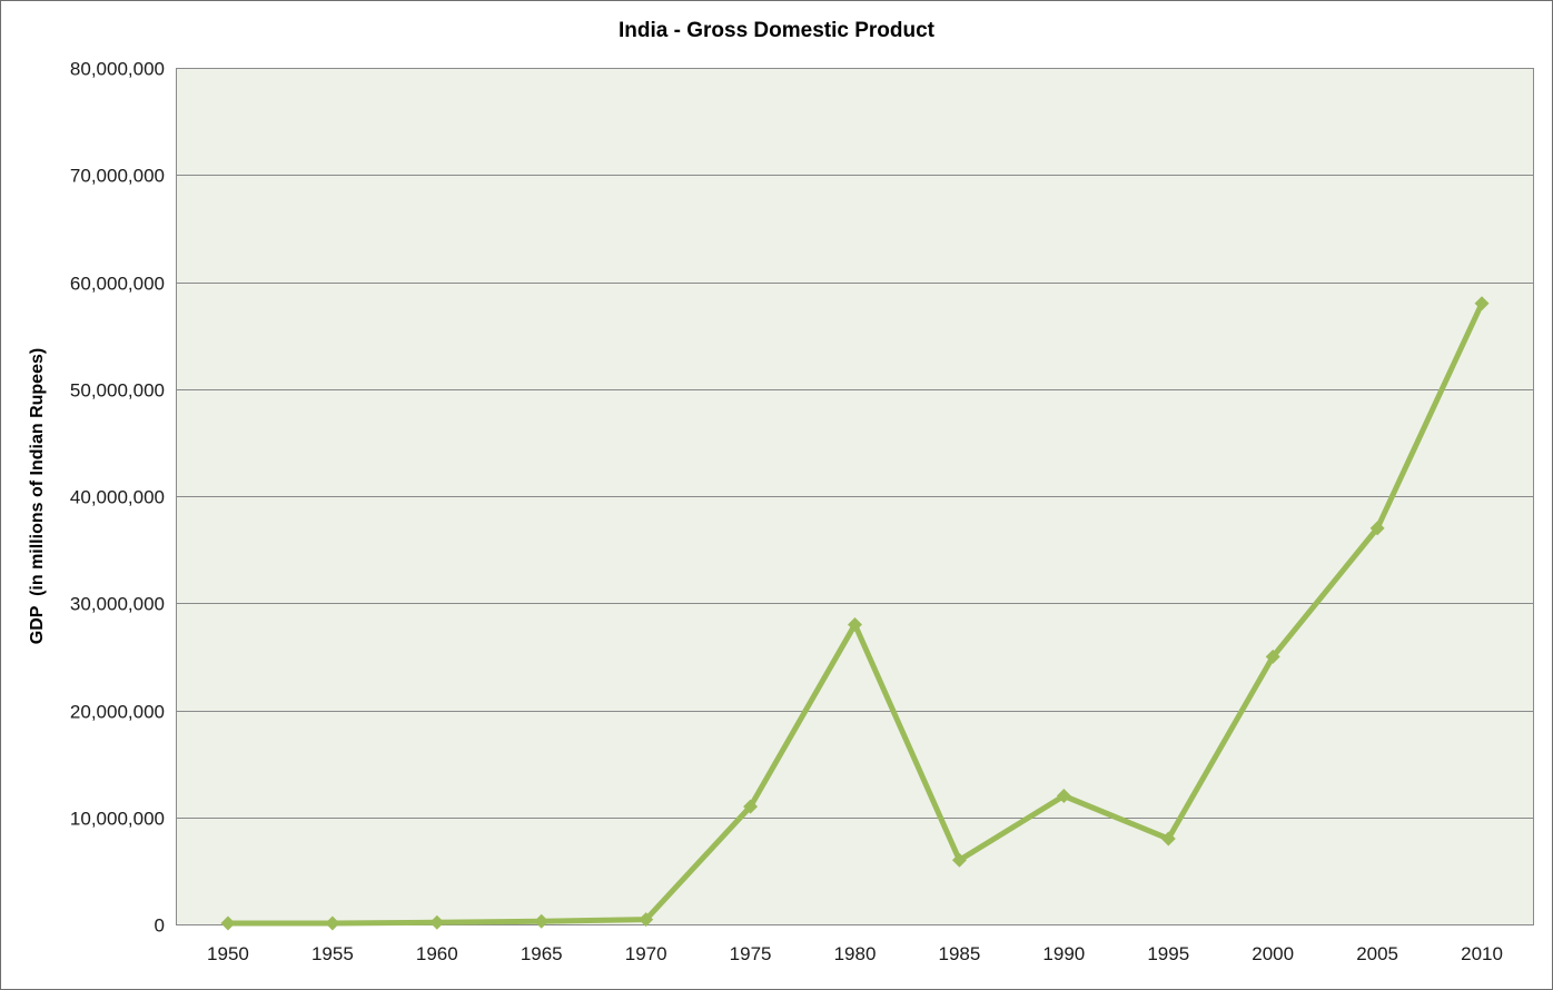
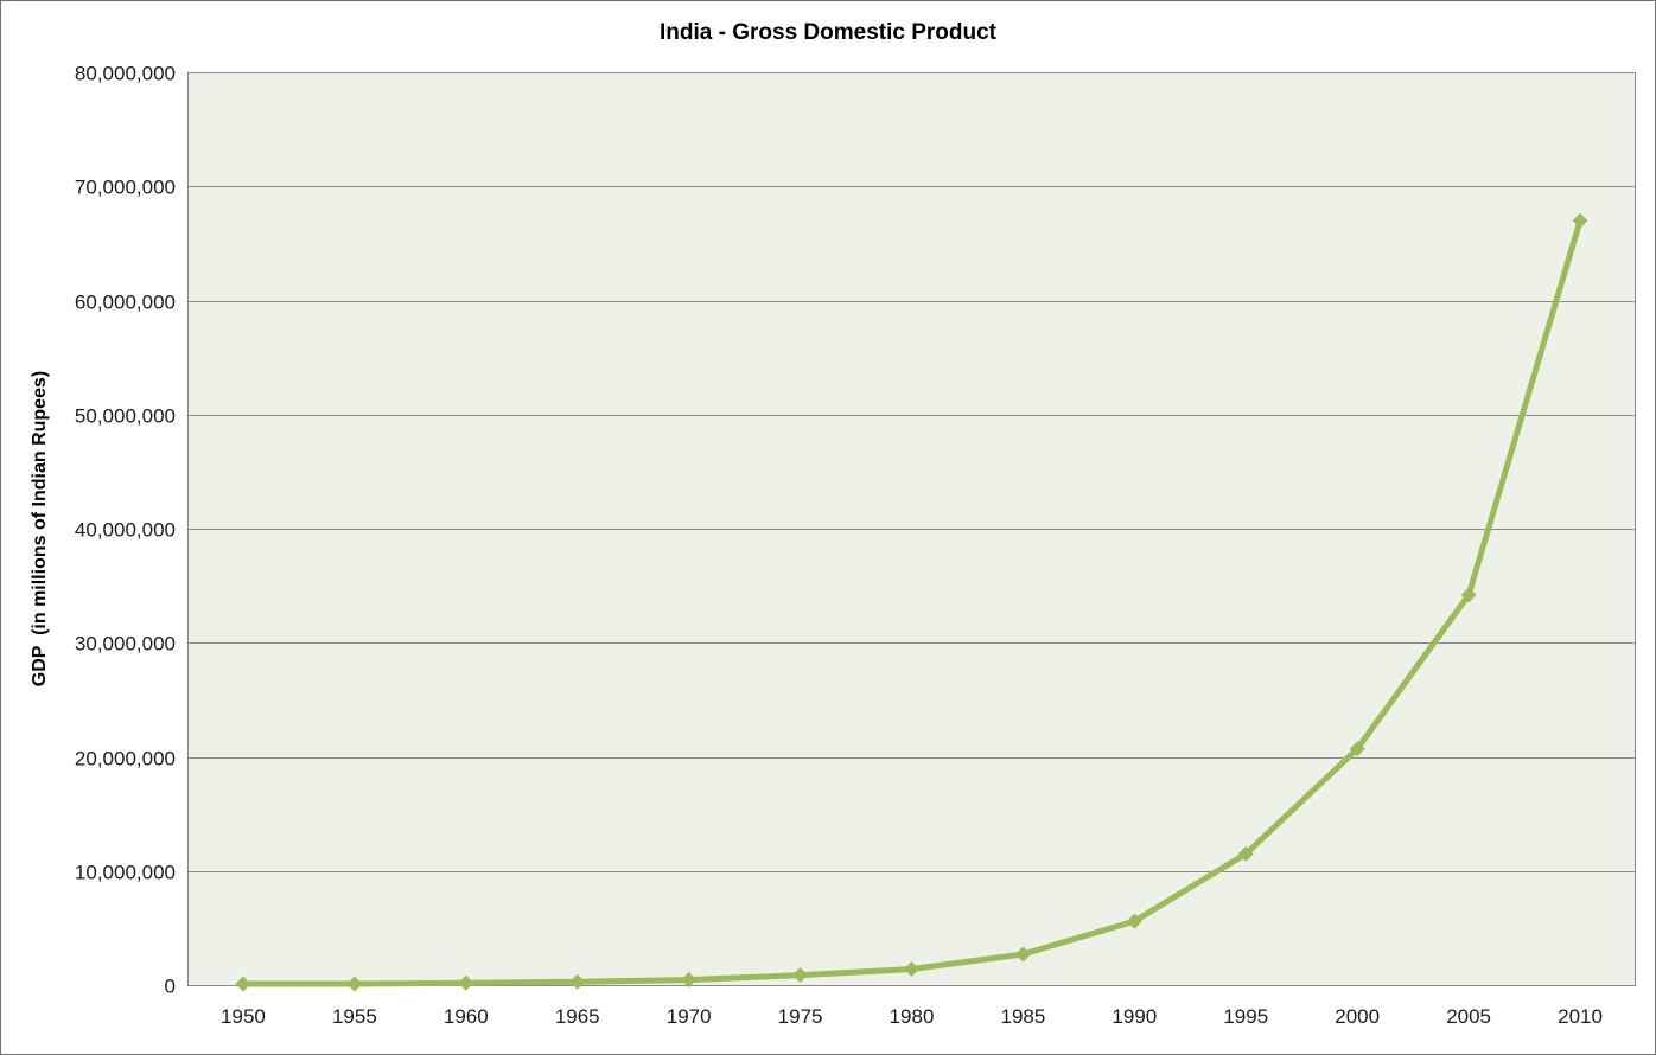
1975: 11000000 -> 1000000
1980: 28000000 -> 1000000
1985: 6000000 -> 3000000
1990: 12000000 -> 6000000
1995: 8000000 -> 12000000
2000: 25000000 -> 21000000
2005: 37000000 -> 34000000
2010: 58000000 -> 67000000
